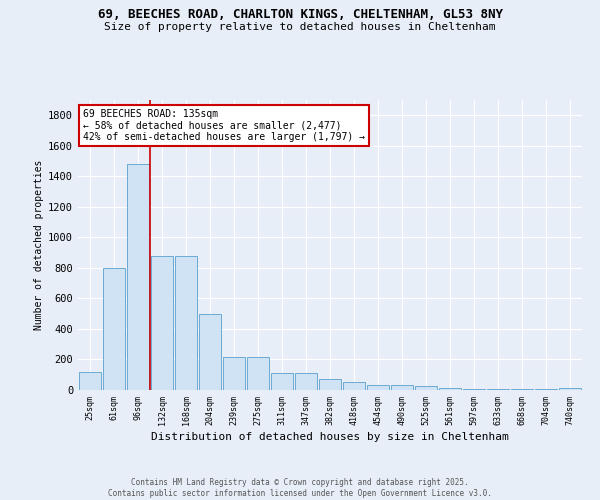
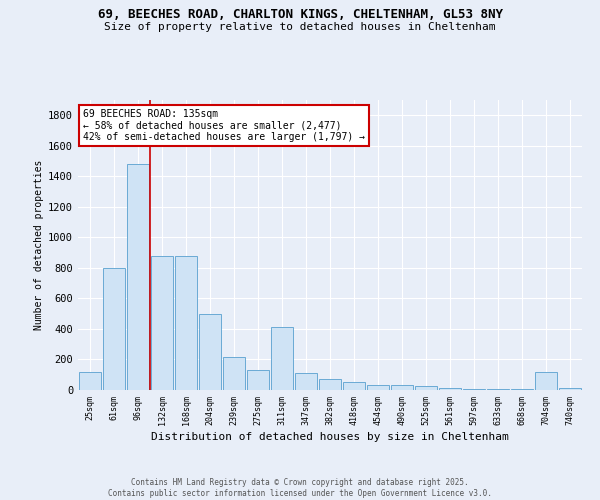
275sqm: 220 -> 130
311sqm: 110 -> 410
704sqm: 0 -> 120
